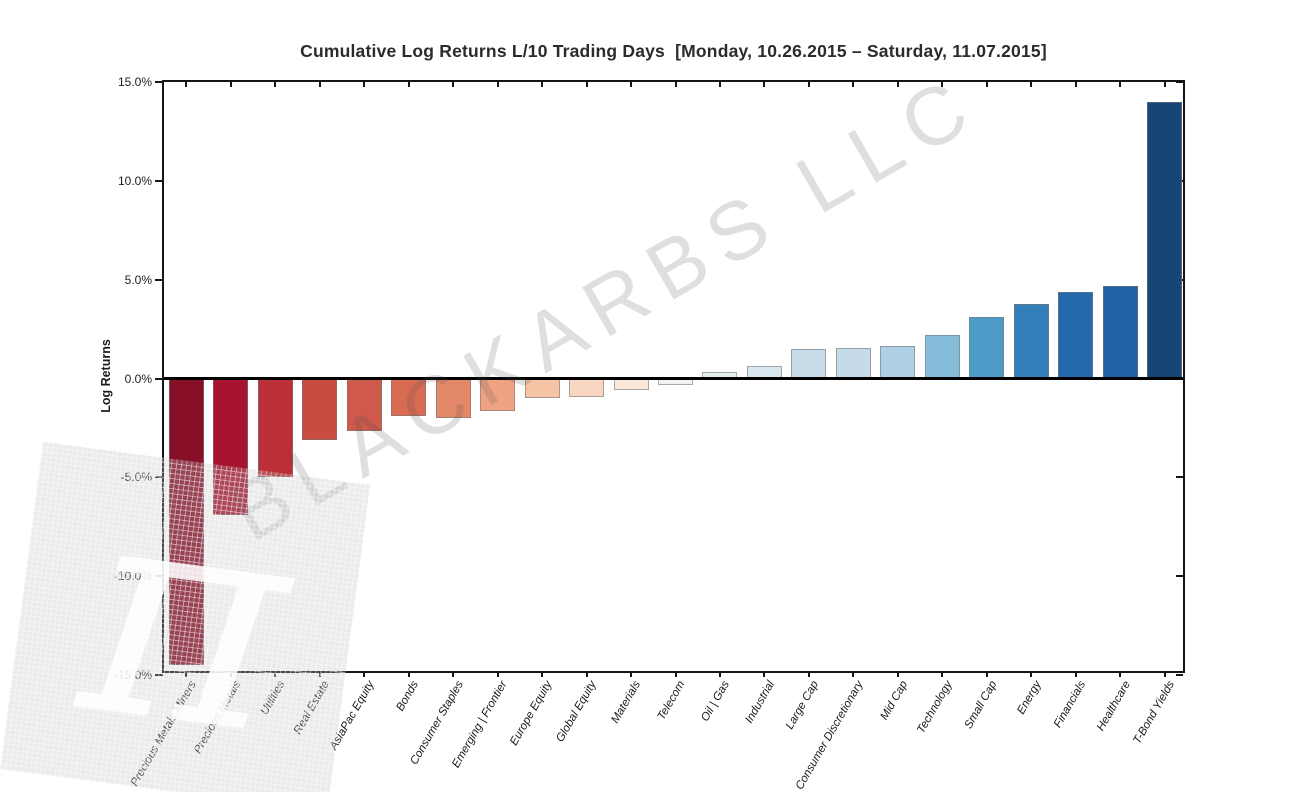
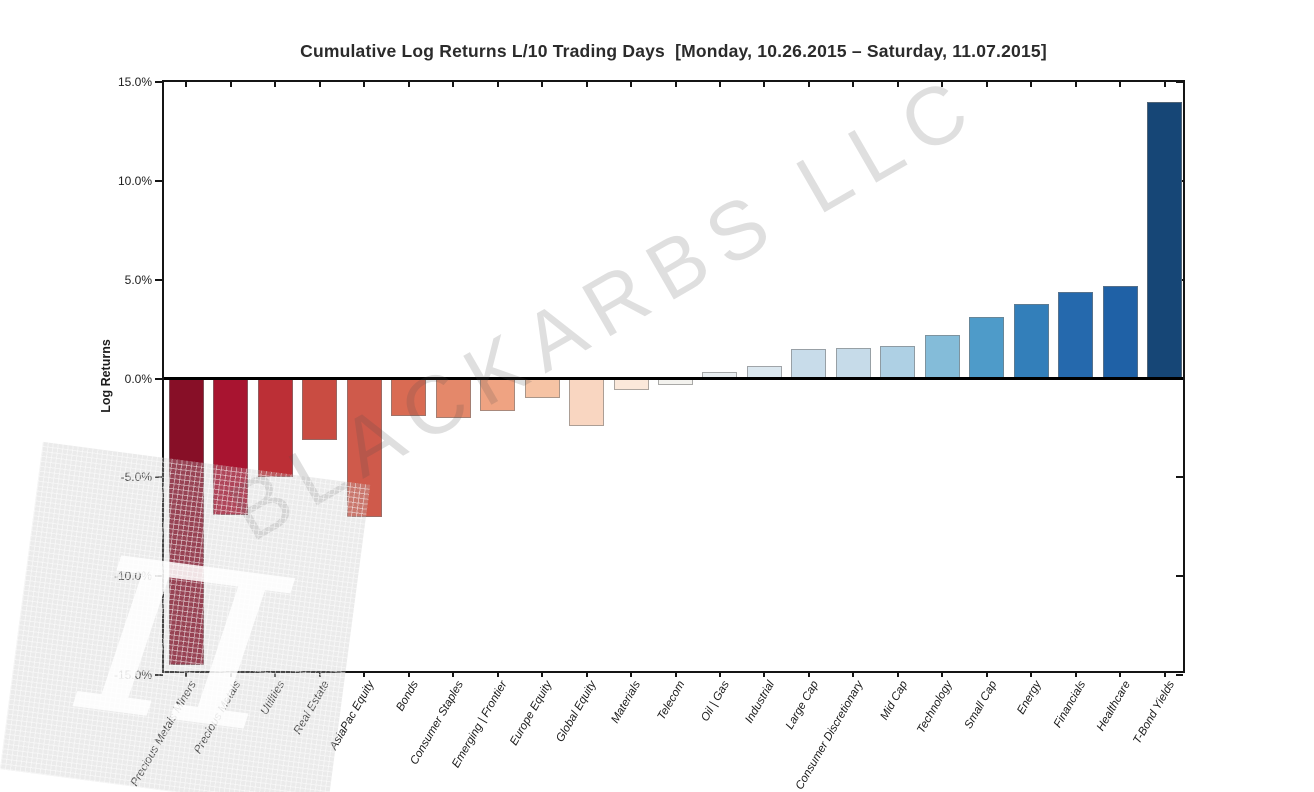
AsiaPac Equity: -2.6% -> -7.0%
Global Equity: -0.9% -> -2.4%
